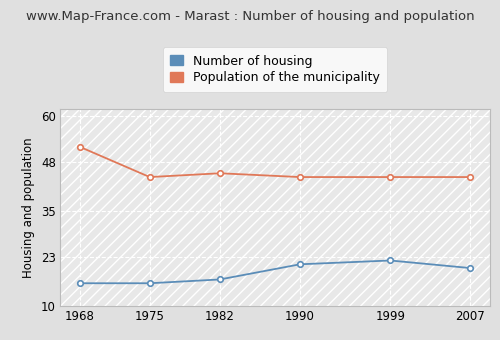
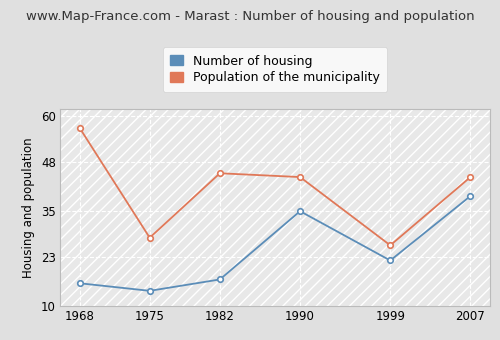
Population of the municipality/1968: 52 -> 57
Number of housing/1975: 16 -> 14
Population of the municipality/1975: 44 -> 28
Number of housing/1990: 21 -> 35
Population of the municipality/1999: 44 -> 26
Number of housing/2007: 20 -> 39
